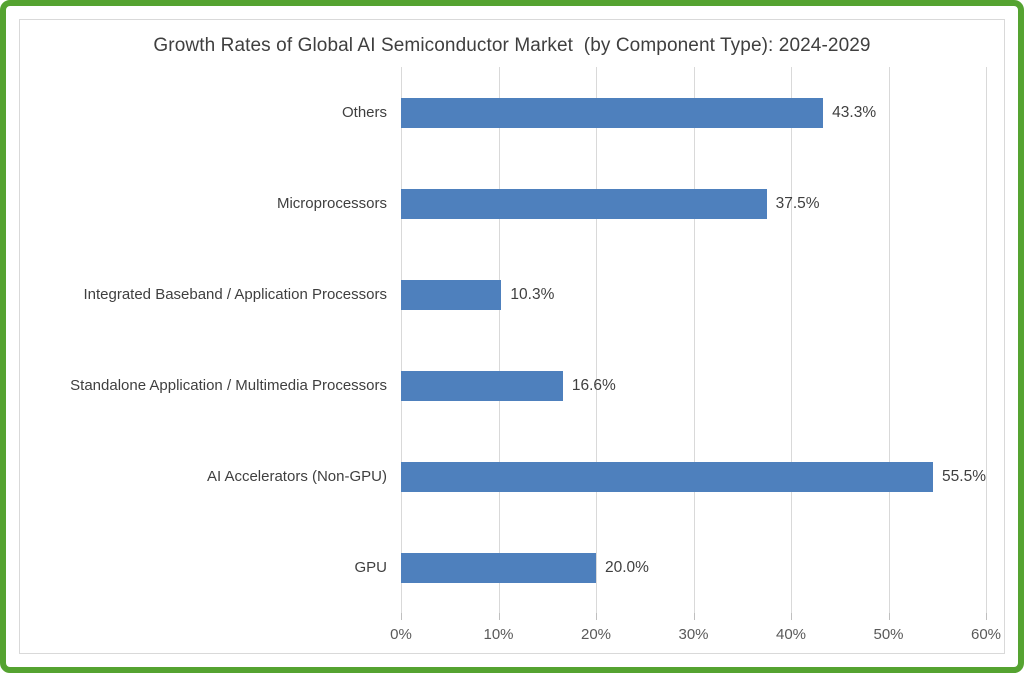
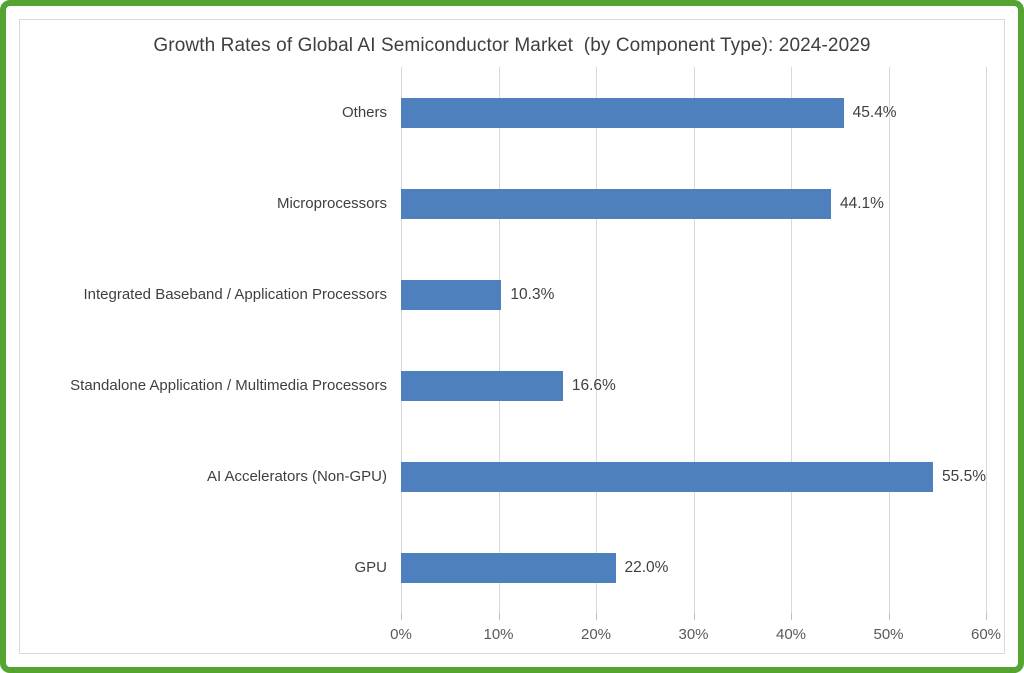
Others: 43.3% -> 45.4%
Microprocessors: 37.5% -> 44.1%
GPU: 20.0% -> 22.0%
